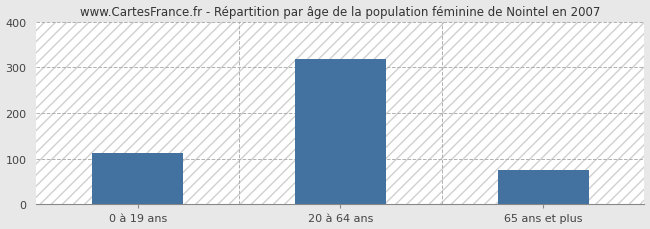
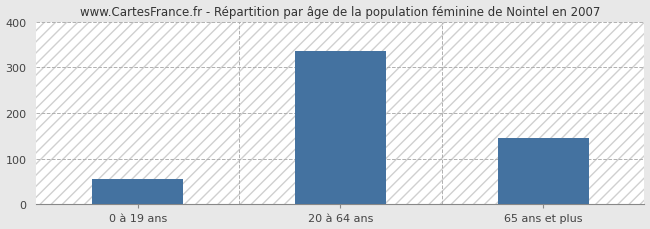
0 à 19 ans: 112 -> 55
20 à 64 ans: 317 -> 335
65 ans et plus: 75 -> 145
